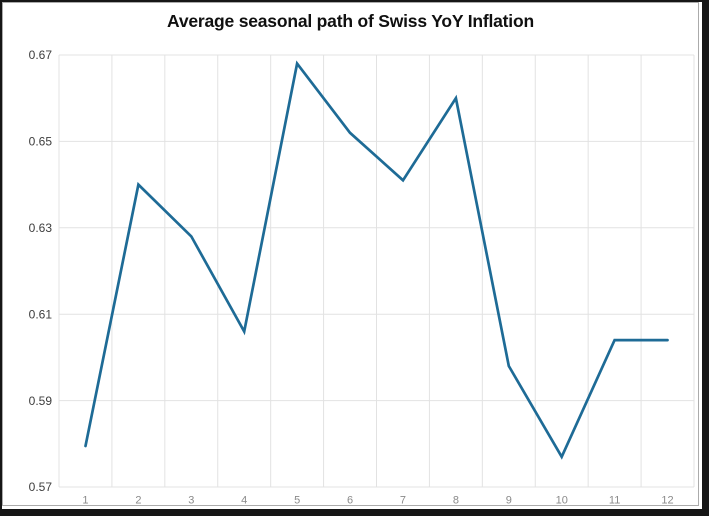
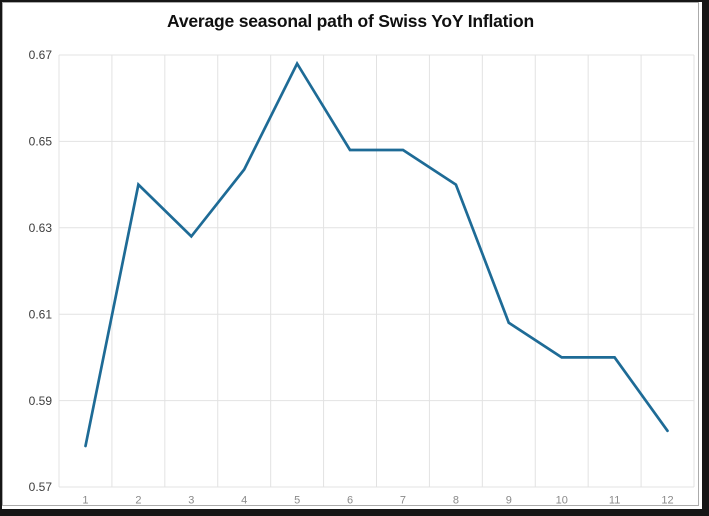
4: 0.606 -> 0.643
6: 0.652 -> 0.648
7: 0.641 -> 0.648
8: 0.660 -> 0.640
9: 0.598 -> 0.608
10: 0.577 -> 0.600
11: 0.604 -> 0.600
12: 0.604 -> 0.583
